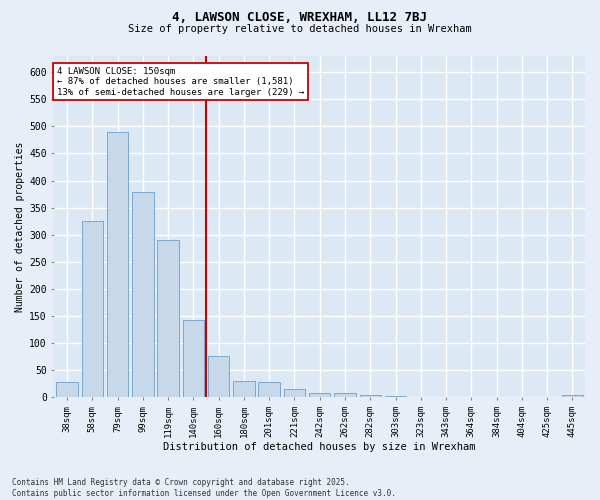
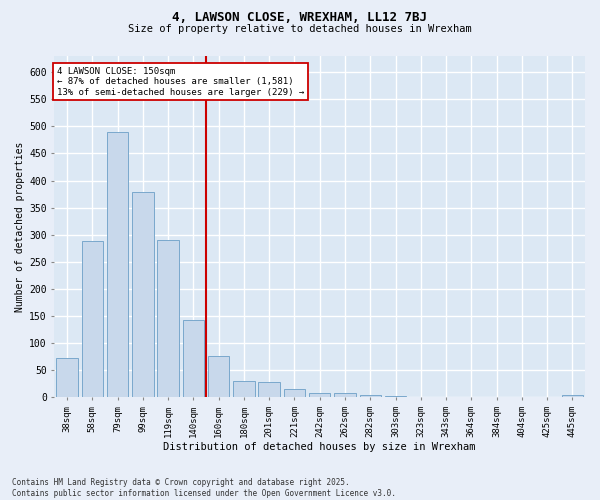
38sqm: 28 -> 72
58sqm: 325 -> 288
